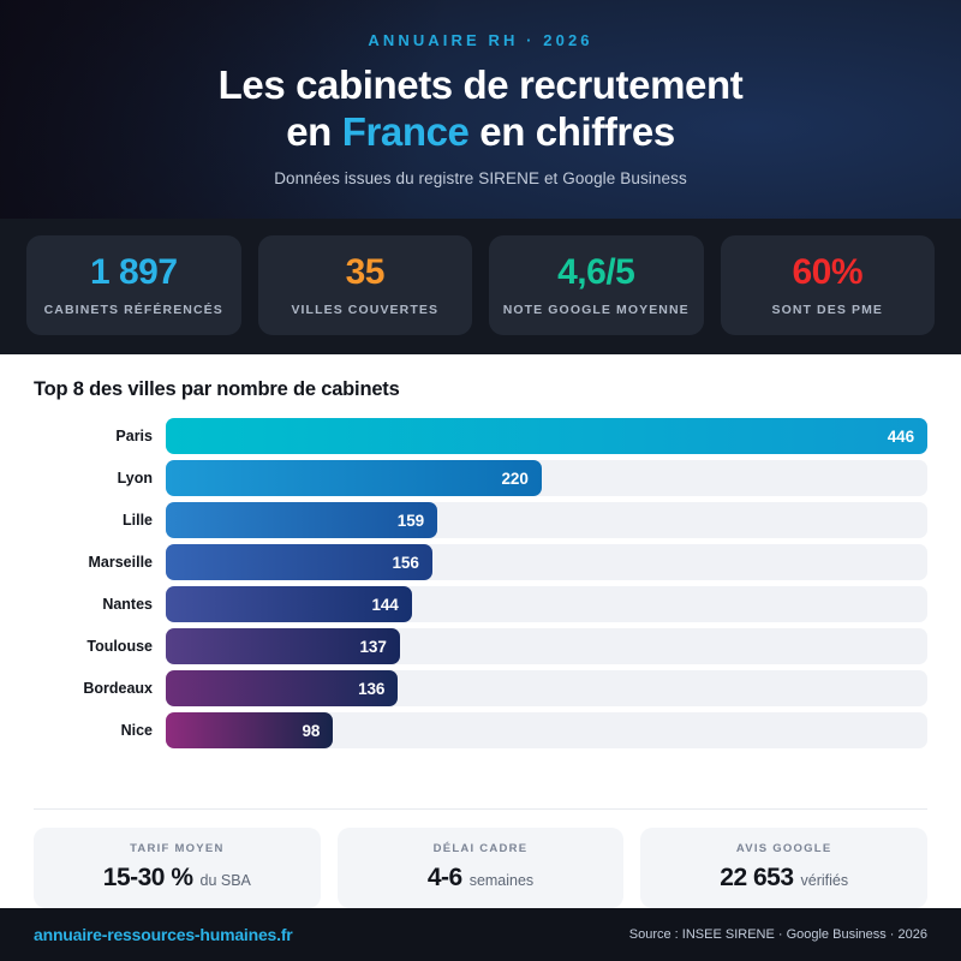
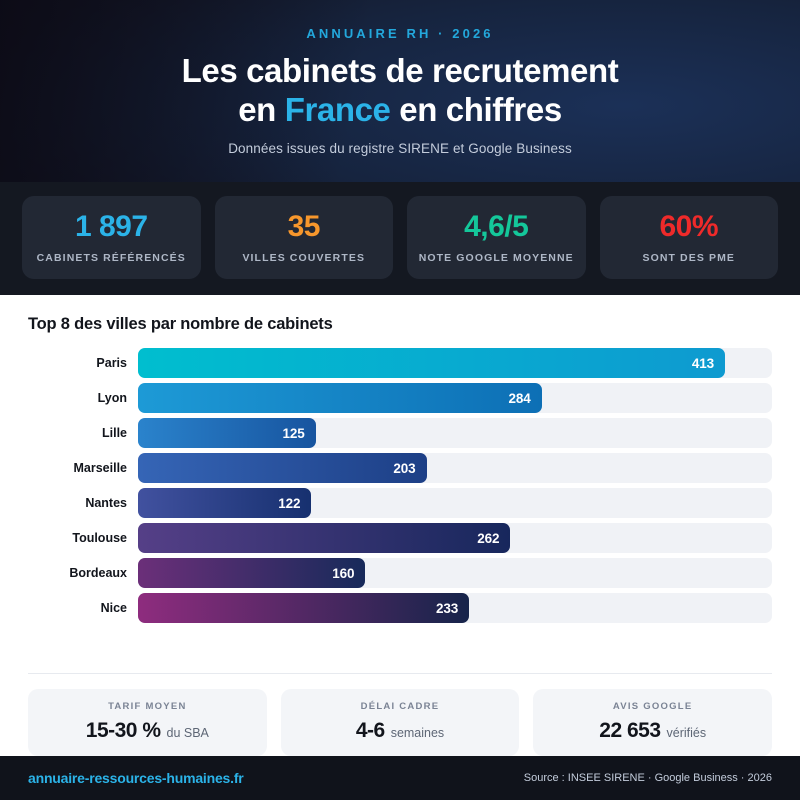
Paris: 446 -> 413
Lyon: 220 -> 284
Lille: 159 -> 125
Marseille: 156 -> 203
Nantes: 144 -> 122
Toulouse: 137 -> 262
Bordeaux: 136 -> 160
Nice: 98 -> 233
